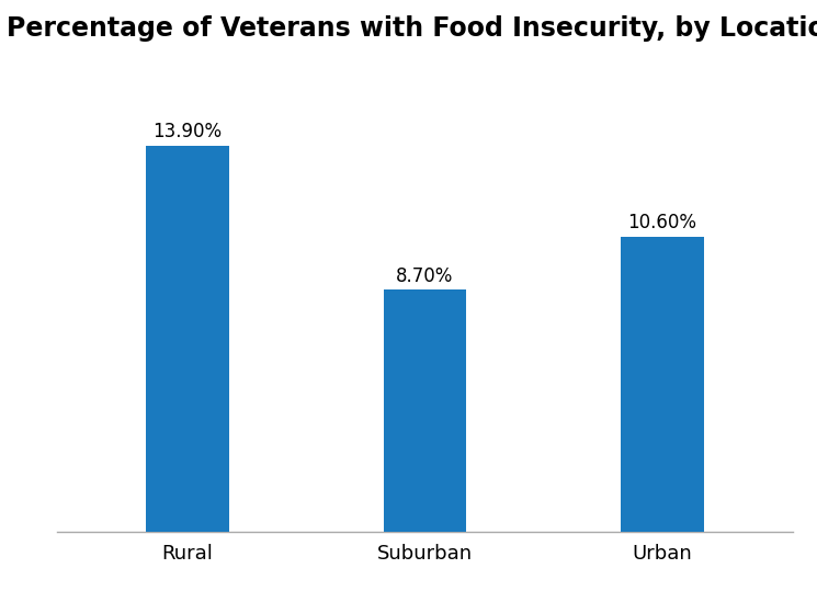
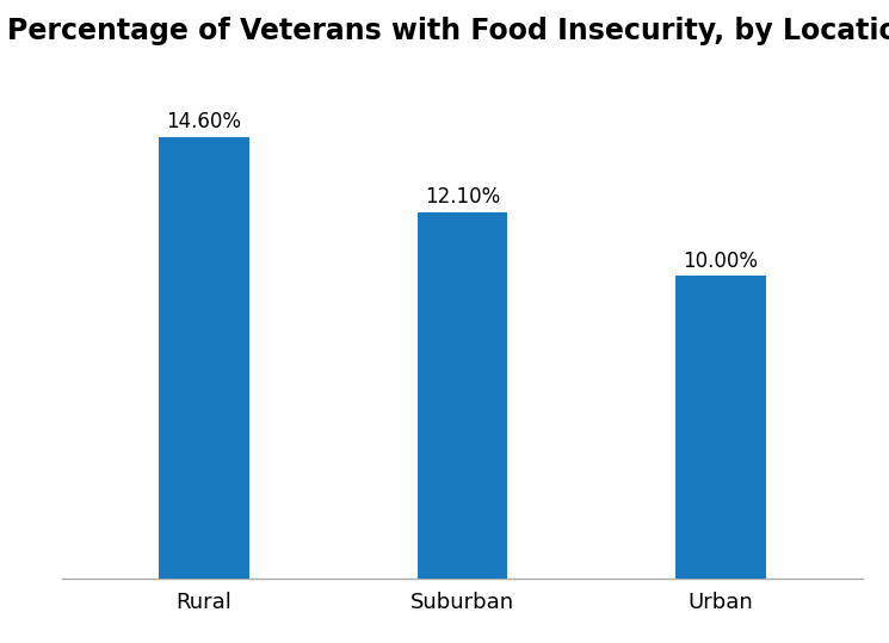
Rural: 13.90% -> 14.60%
Suburban: 8.70% -> 12.10%
Urban: 10.60% -> 10.00%
